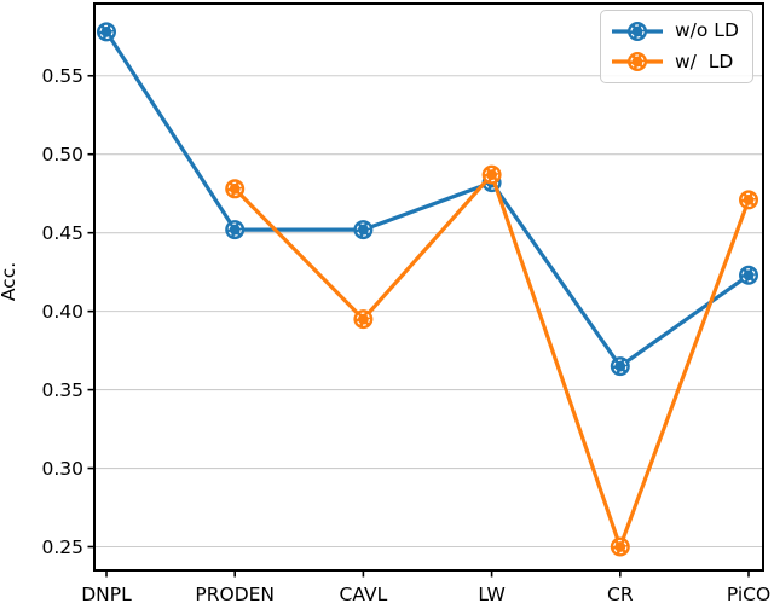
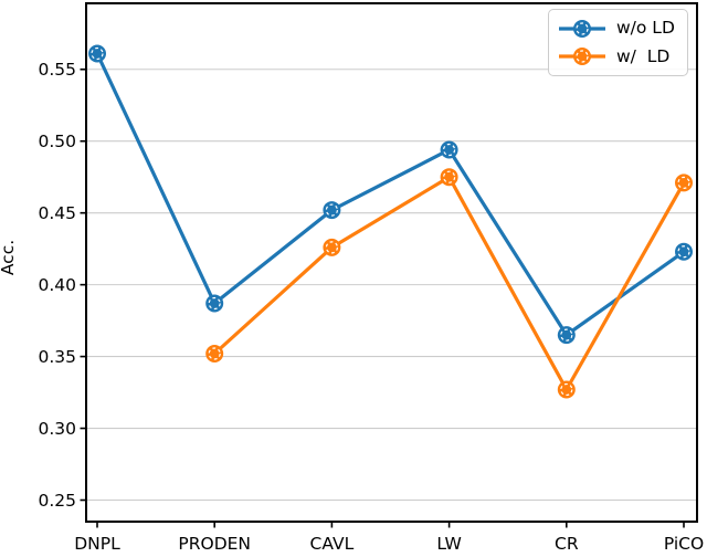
w/o LD/DNPL: 0.578 -> 0.561
w/o LD/PRODEN: 0.452 -> 0.387
w/ LD/PRODEN: 0.478 -> 0.352
w/ LD/CAVL: 0.395 -> 0.426
w/o LD/LW: 0.482 -> 0.494
w/ LD/LW: 0.487 -> 0.475
w/ LD/CR: 0.250 -> 0.327
